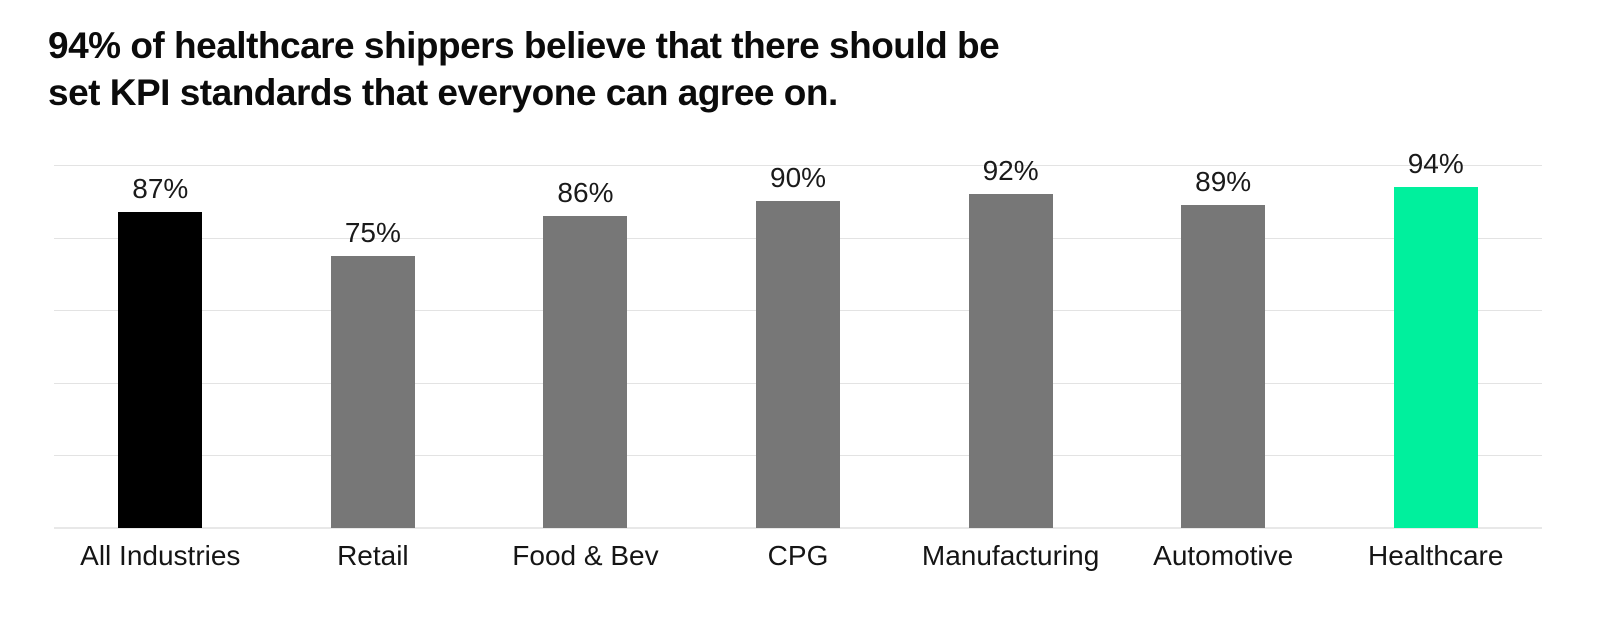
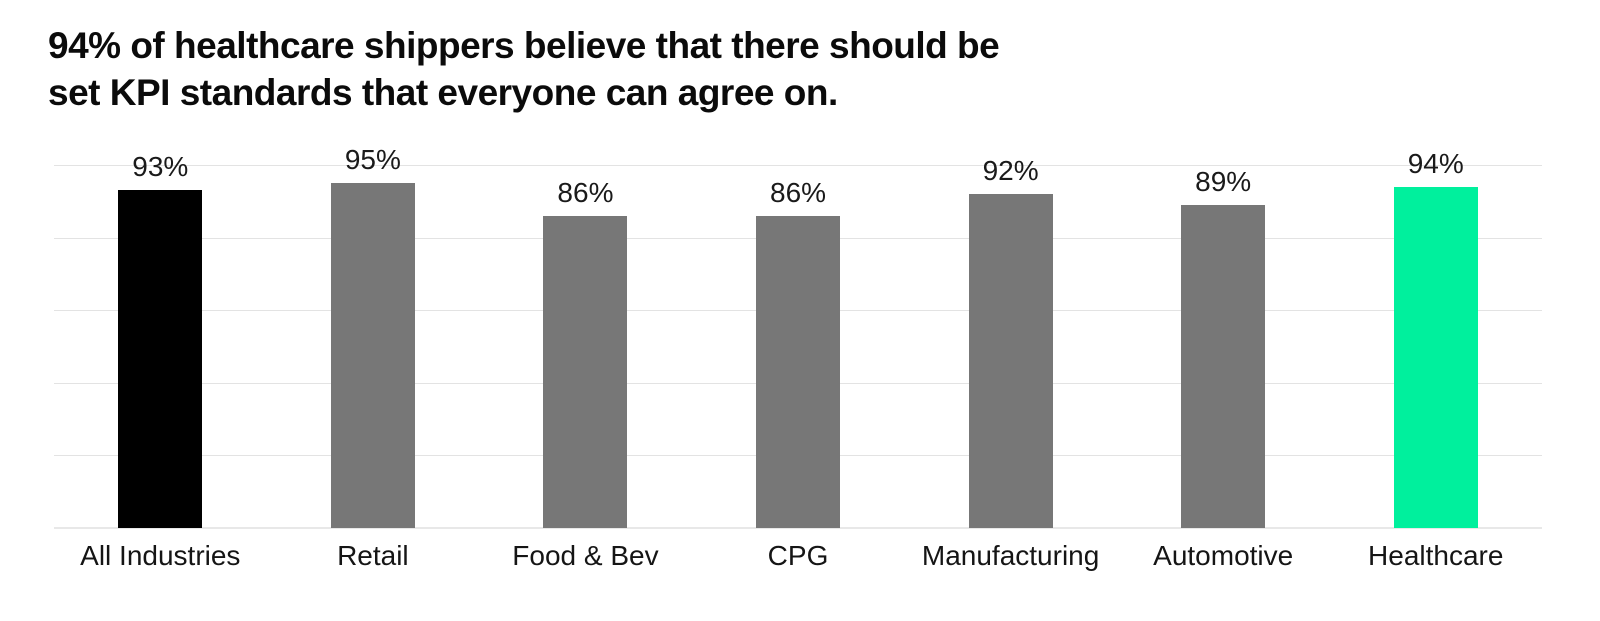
All Industries: 87% -> 93%
Retail: 75% -> 95%
CPG: 90% -> 86%
